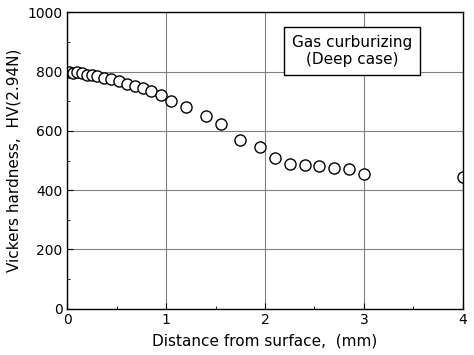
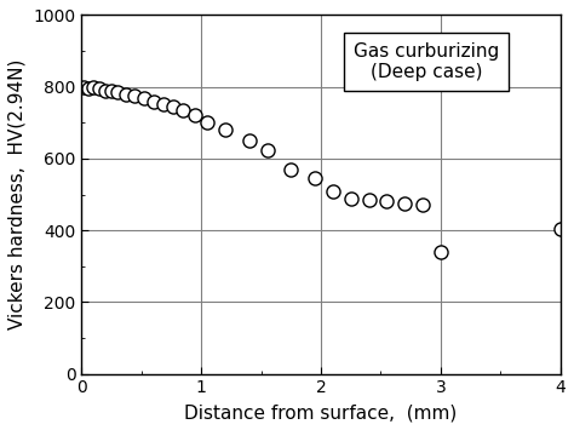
3: 455 -> 340
4: 445 -> 405
